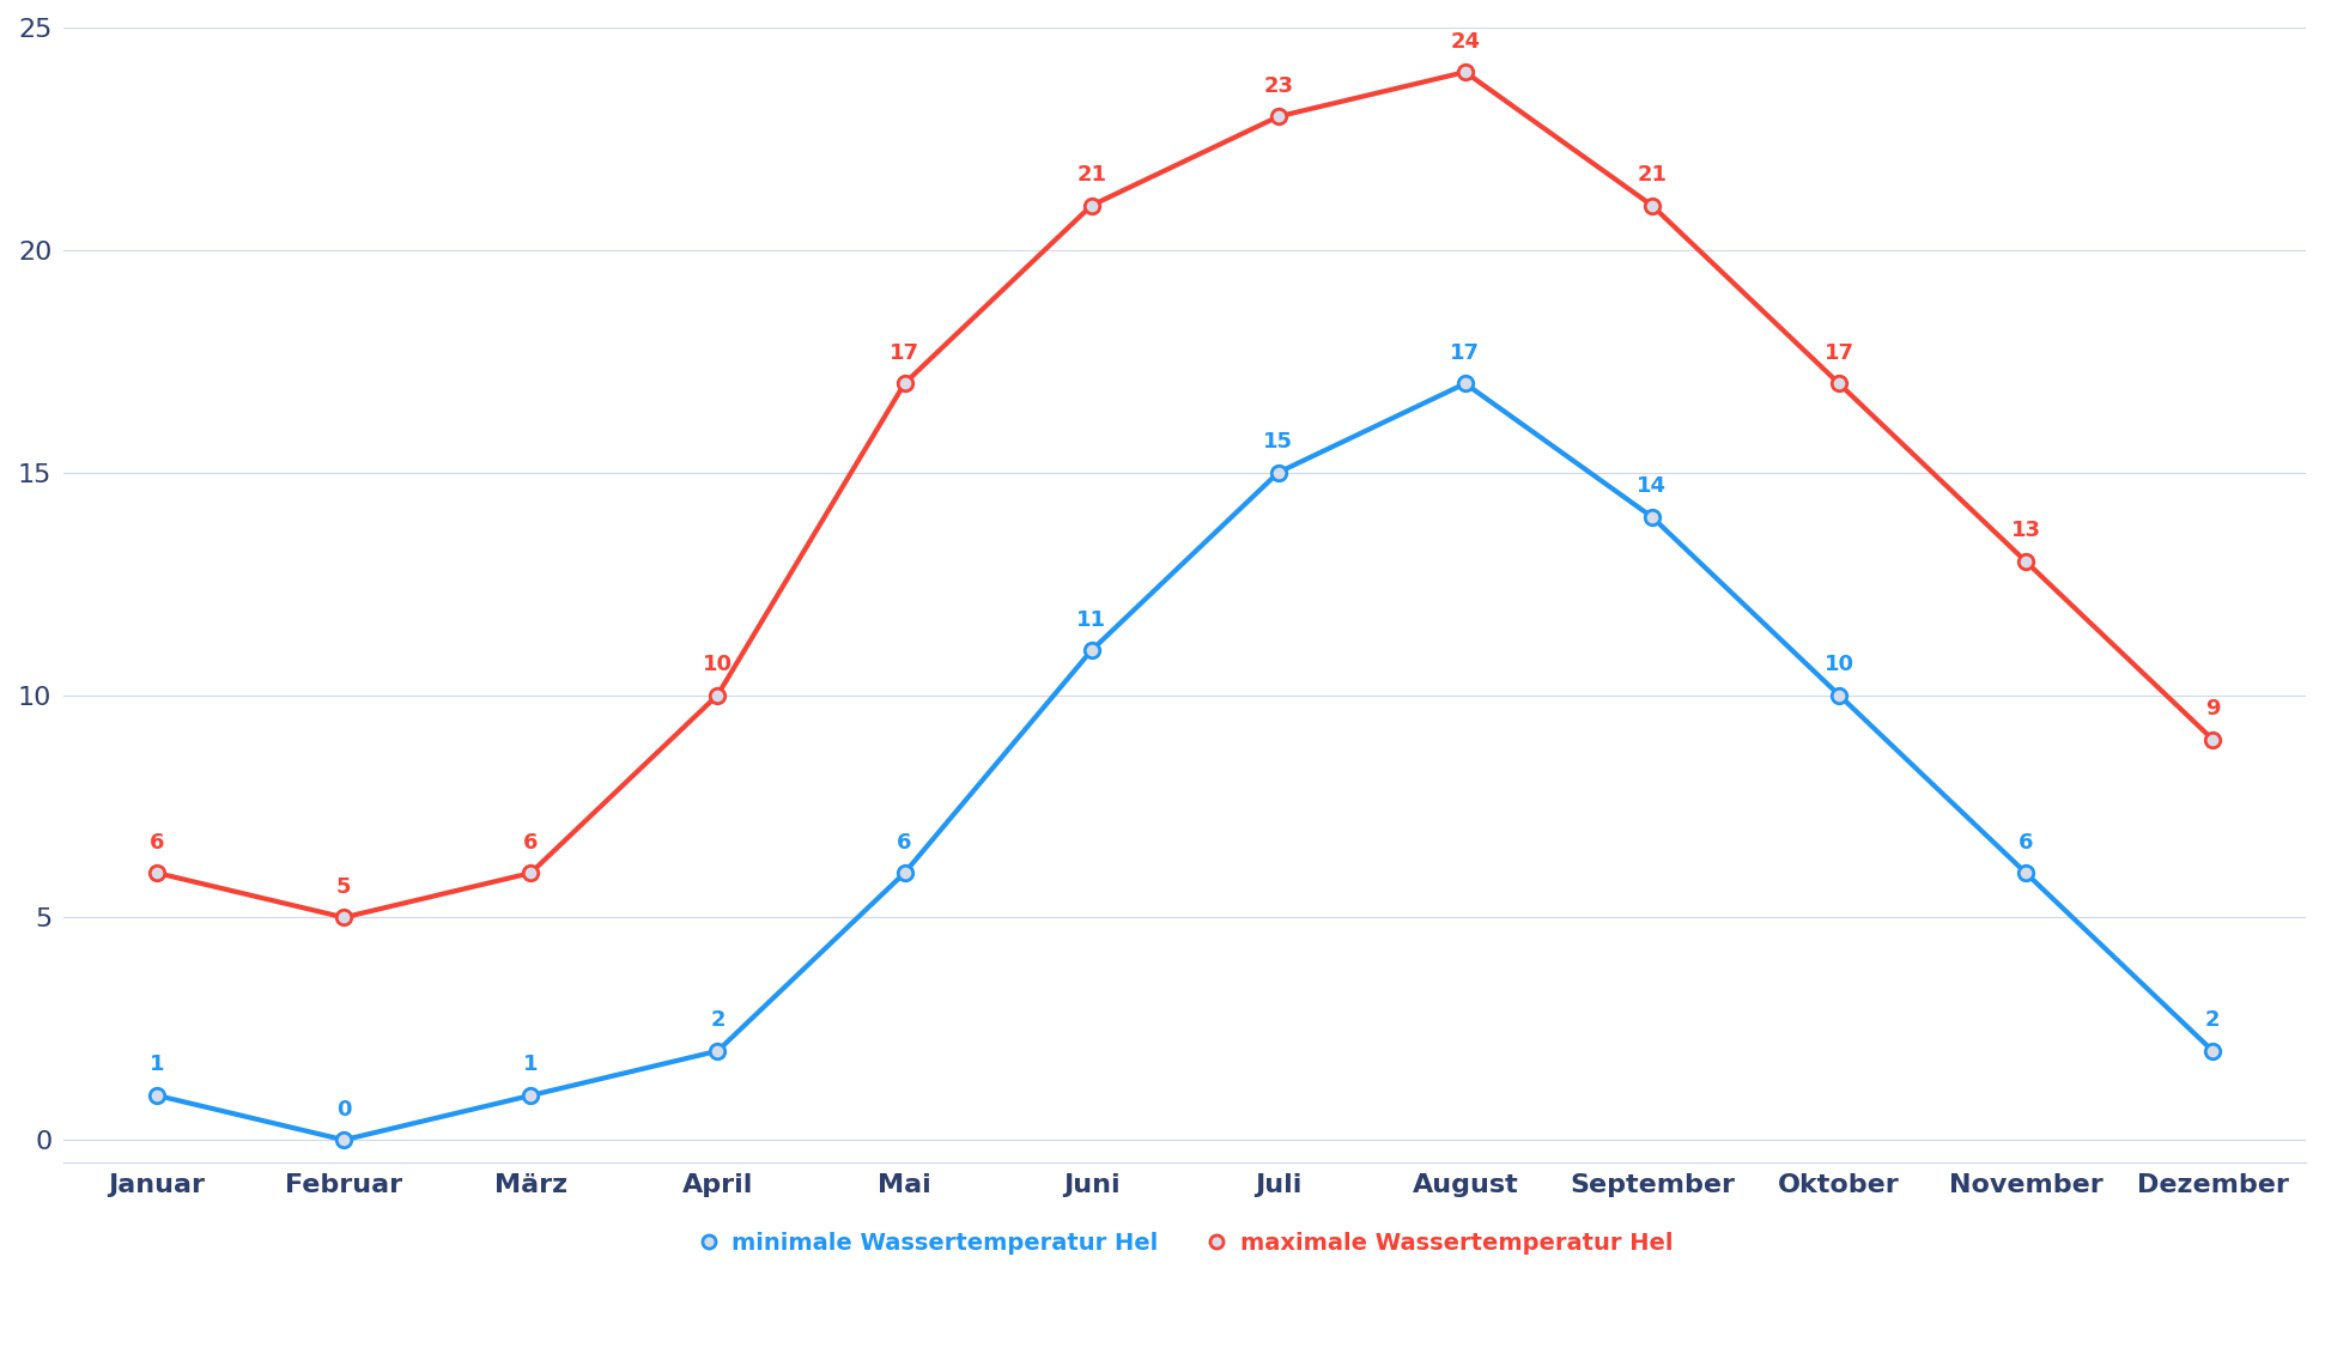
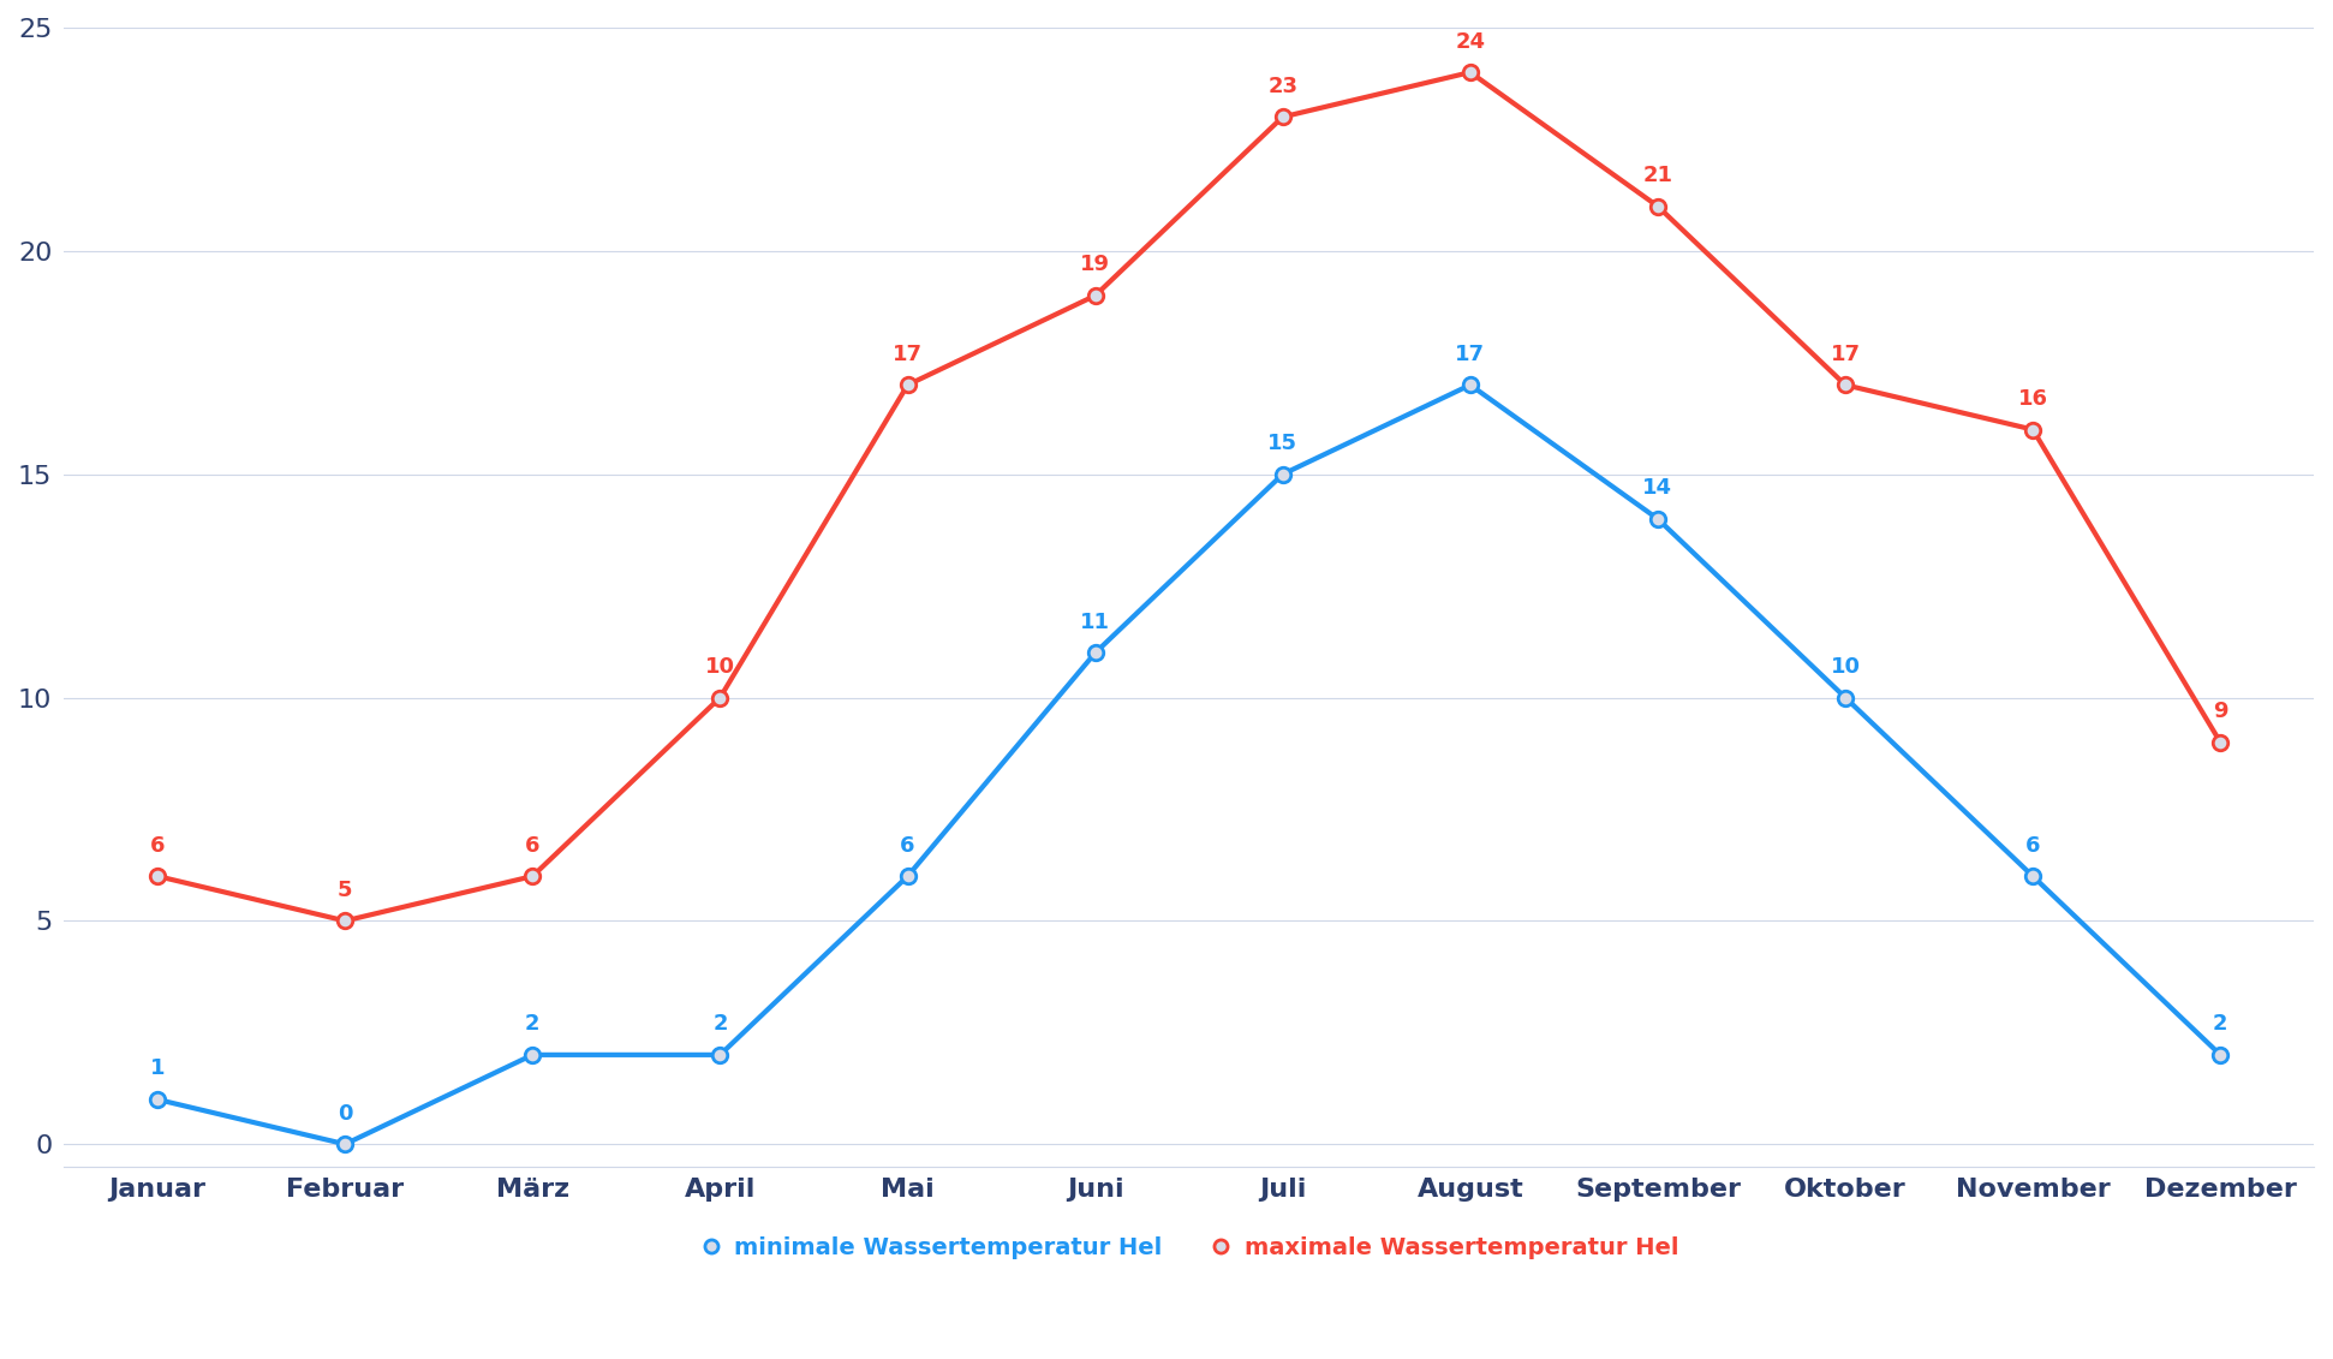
minimale Wassertemperatur Hel/März: 1 -> 2
maximale Wassertemperatur Hel/Juni: 21 -> 19
maximale Wassertemperatur Hel/November: 13 -> 16
